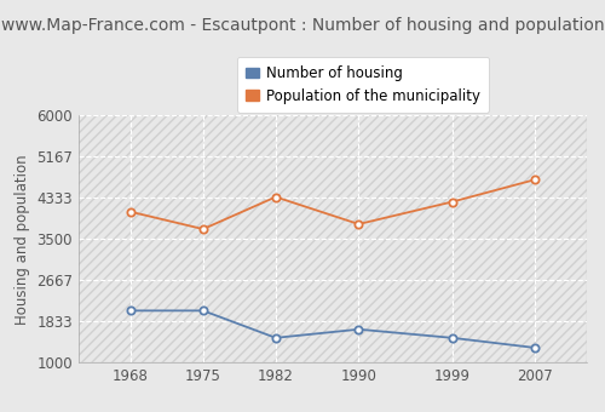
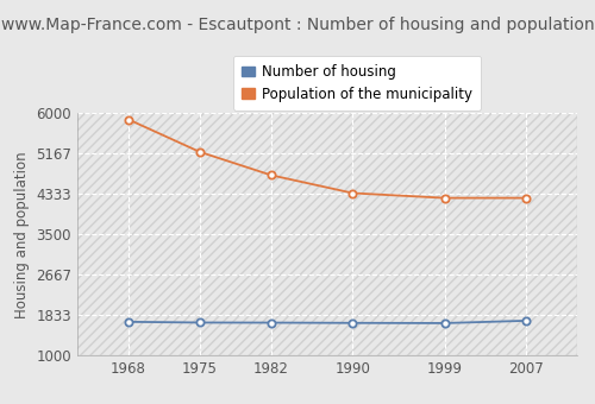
Number of housing/1968: 2050 -> 1700
Population of the municipality/1968: 4050 -> 5870
Number of housing/1975: 2050 -> 1680
Population of the municipality/1975: 3700 -> 5200
Number of housing/1982: 1500 -> 1680
Population of the municipality/1982: 4350 -> 4720
Population of the municipality/1990: 3800 -> 4350
Number of housing/1999: 1500 -> 1670
Number of housing/2007: 1300 -> 1720
Population of the municipality/2007: 4700 -> 4250
